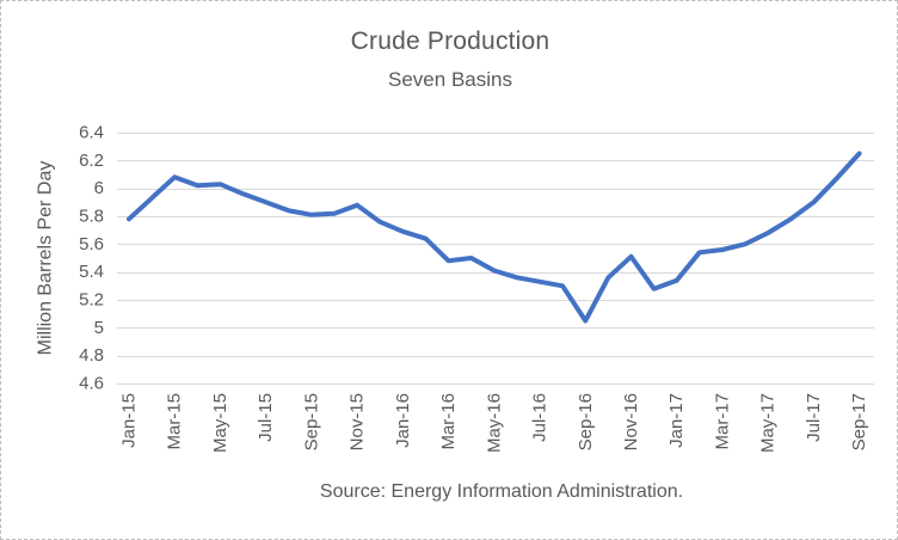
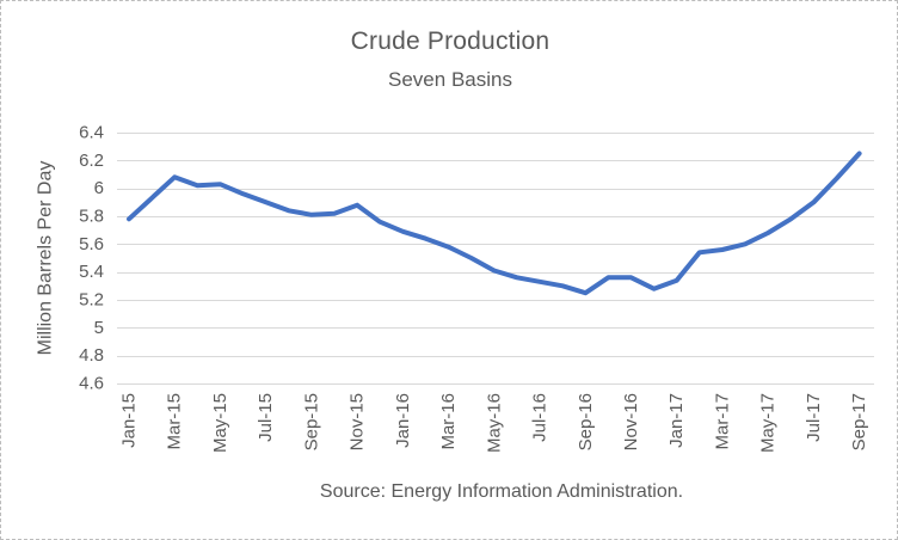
Mar-16: 5.48 -> 5.58
Sep-16: 5.05 -> 5.25
Nov-16: 5.51 -> 5.36
